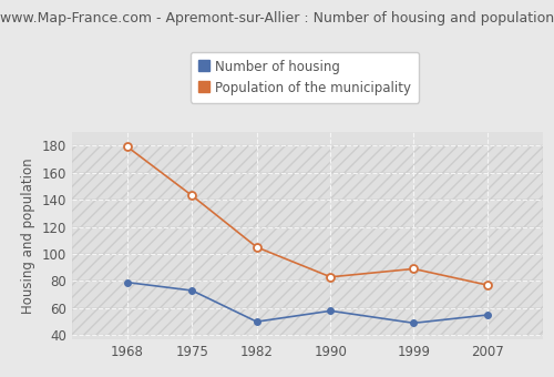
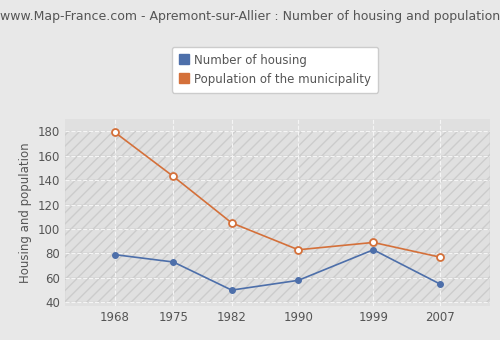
Number of housing/1999: 49 -> 83
